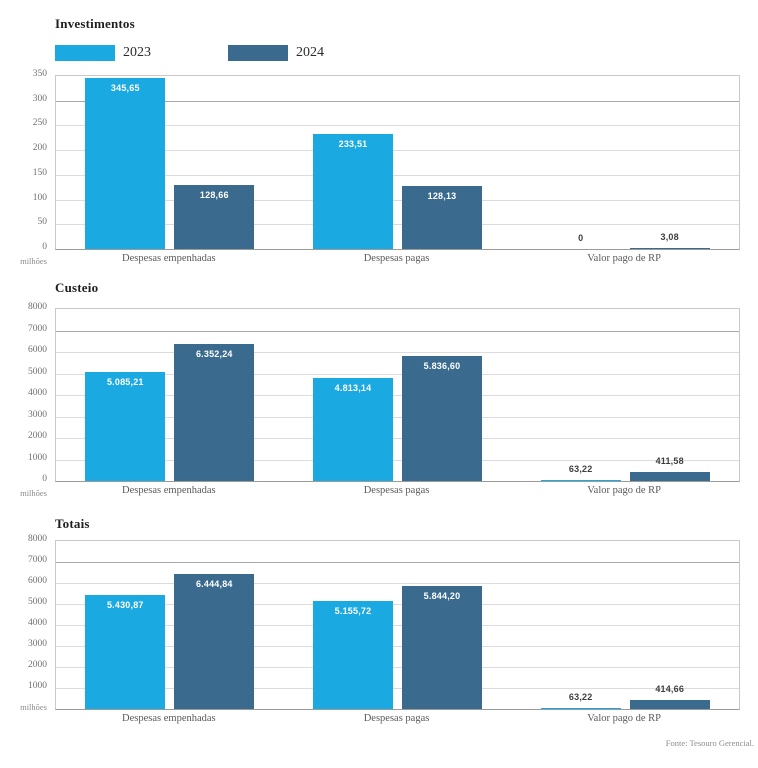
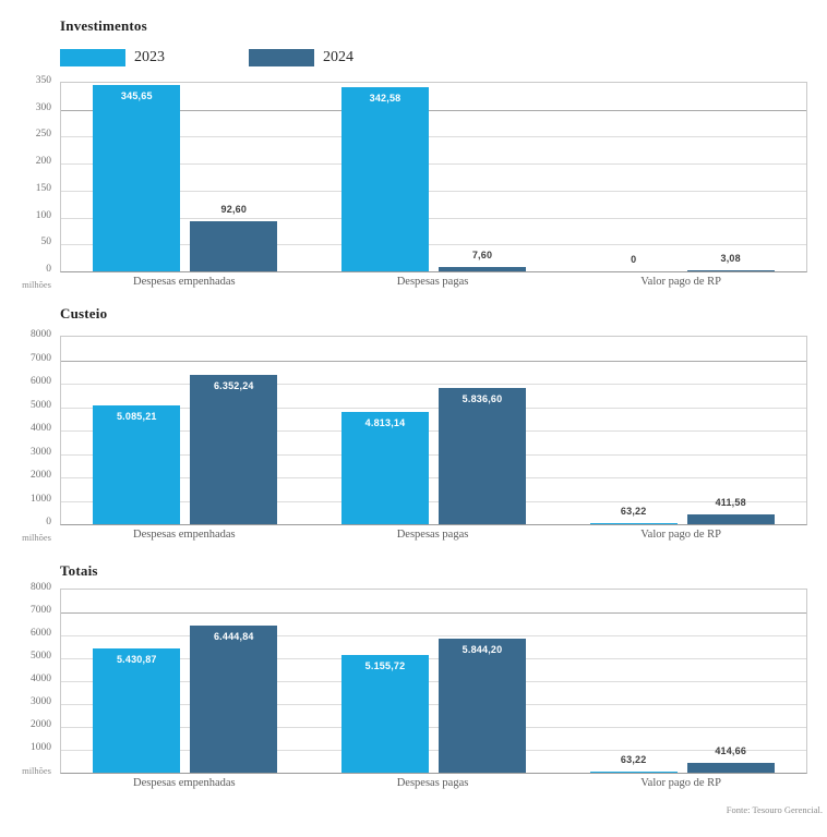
Investimentos/2024/Despesas empenhadas: 128,66 -> 92,60
Investimentos/2023/Despesas pagas: 233,51 -> 342,58
Investimentos/2024/Despesas pagas: 128,13 -> 7,60
